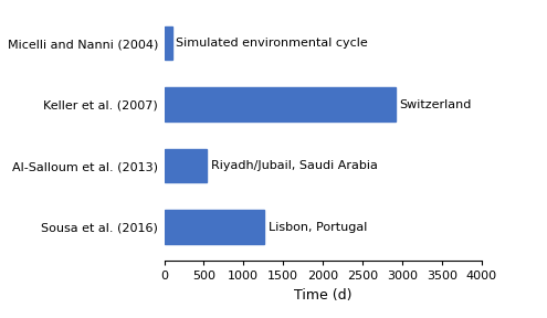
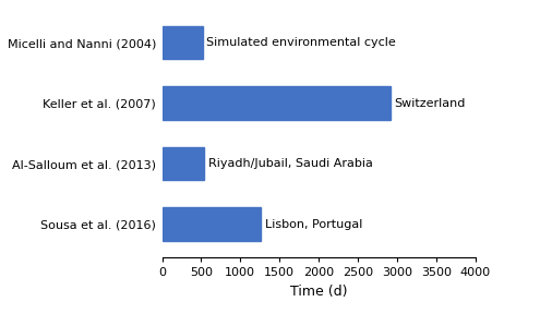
Micelli and Nanni (2004): 100 -> 520
